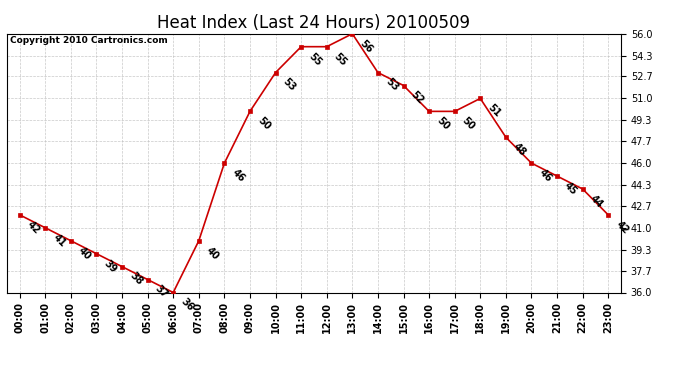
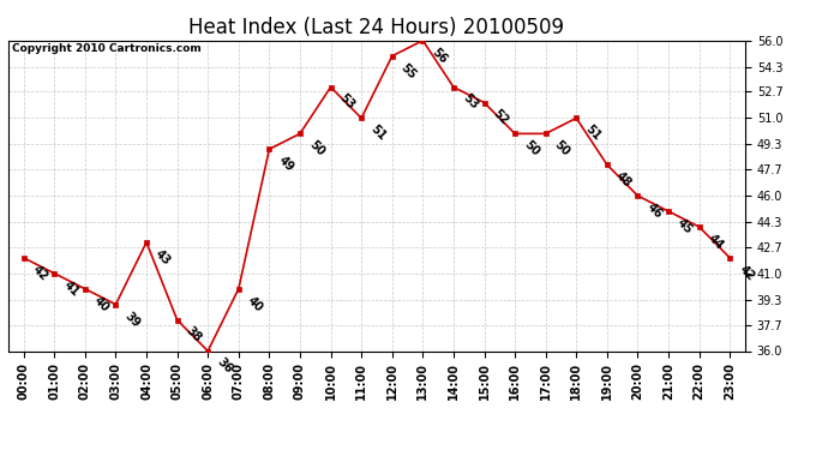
04:00: 38 -> 43
05:00: 37 -> 38
08:00: 46 -> 49
11:00: 55 -> 51
